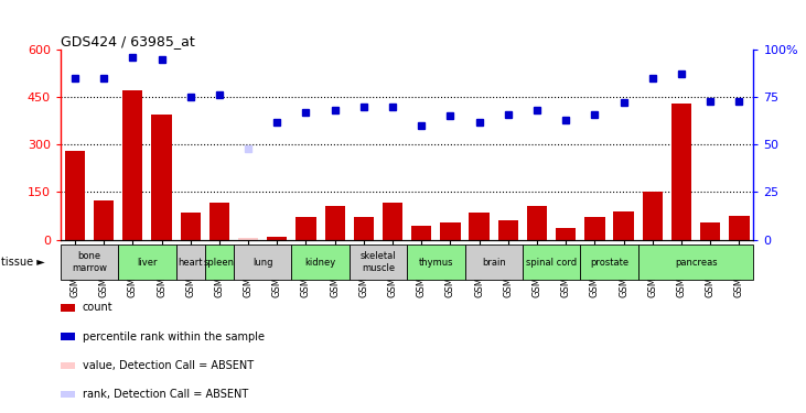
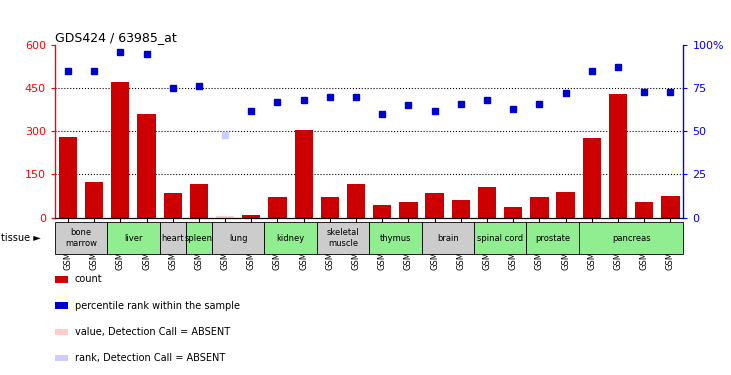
GSM12720: 395 -> 360
GSM12700: 105 -> 305
GSM12735: 150 -> 275
